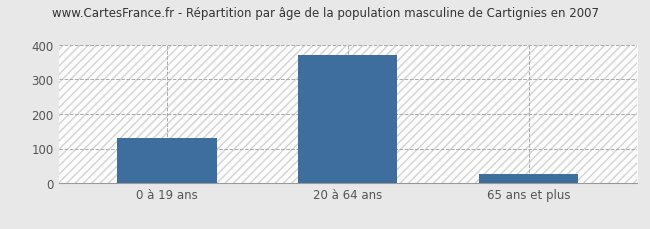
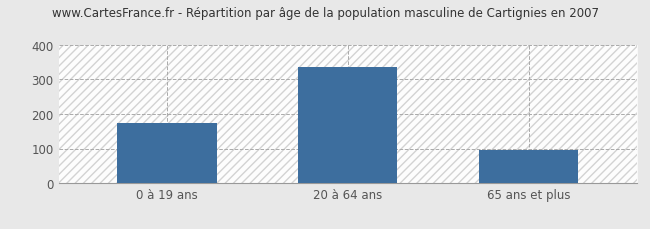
0 à 19 ans: 130 -> 175
20 à 64 ans: 370 -> 335
65 ans et plus: 25 -> 97
